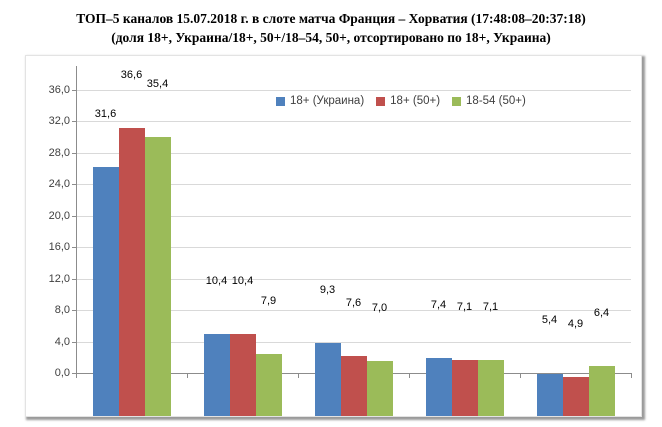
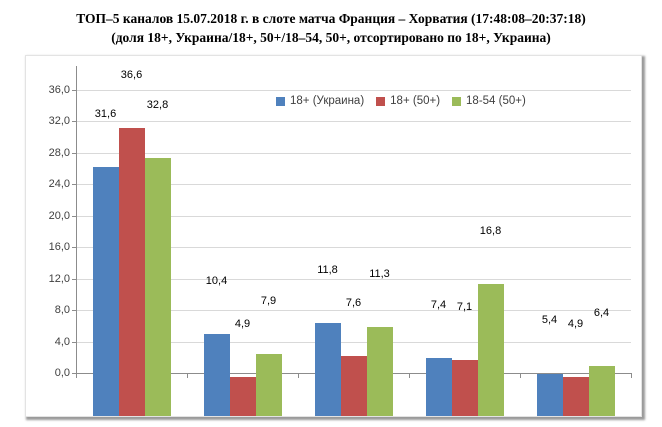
18-54 (50+)/Интер: 35,4 -> 32,8
18+ (50+)/ТК Украина: 10,4 -> 4,9
18+ (Украина)/1+1: 9,3 -> 11,8
18-54 (50+)/1+1: 7,0 -> 11,3
18-54 (50+)/СТБ: 7,1 -> 16,8
